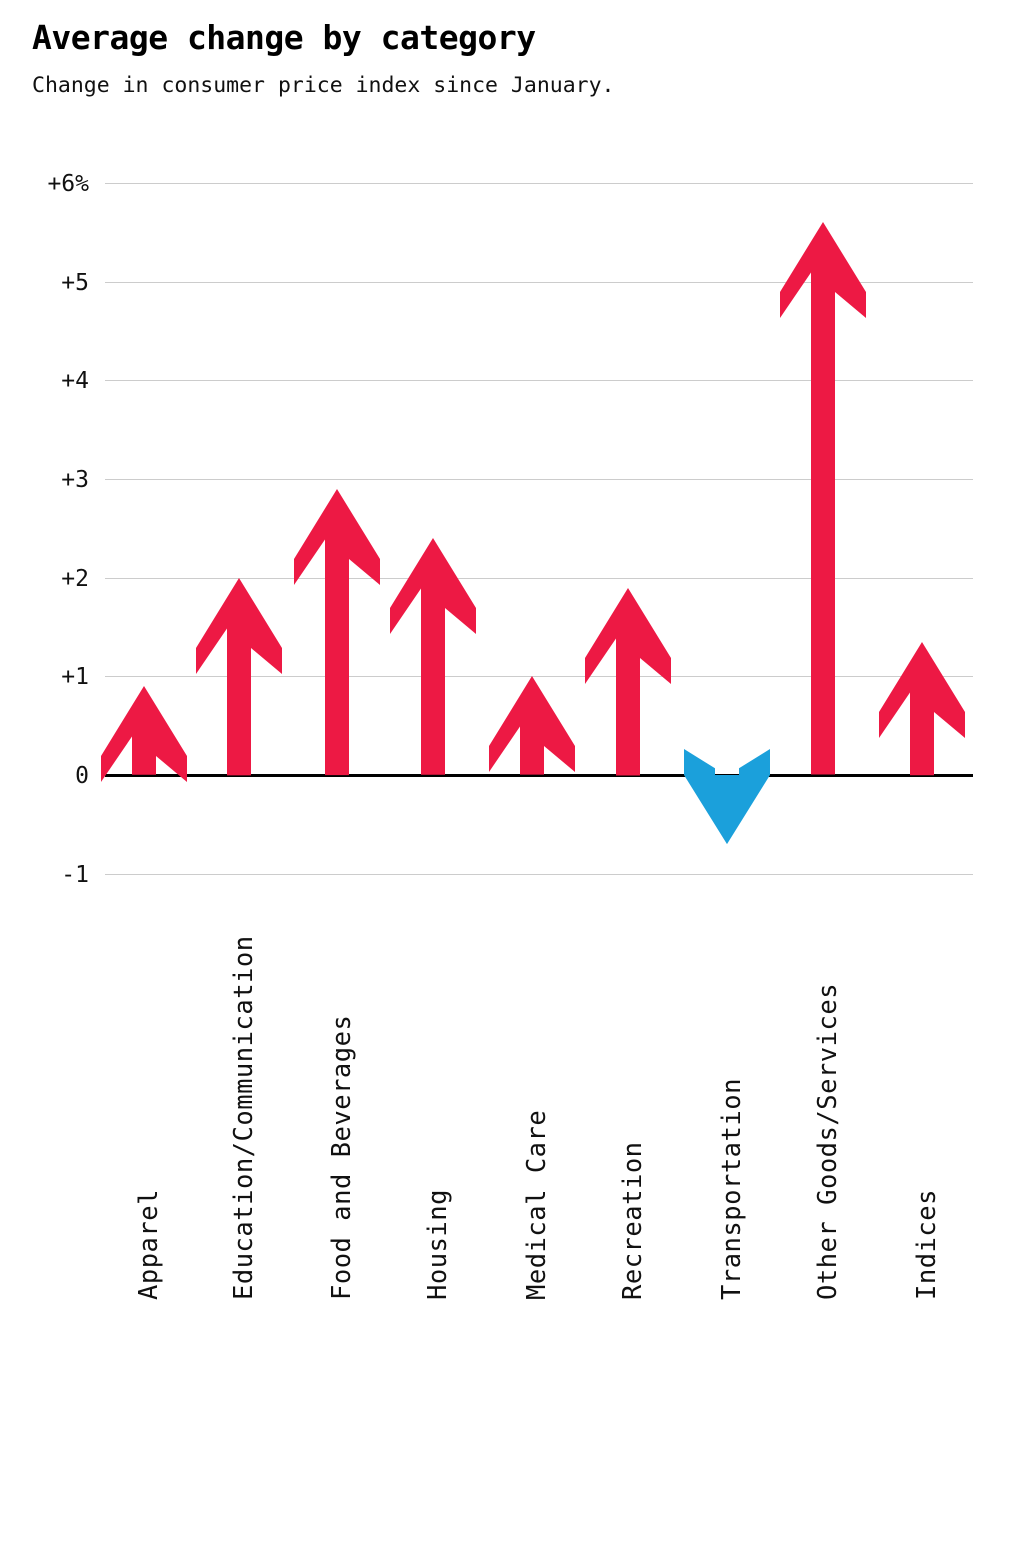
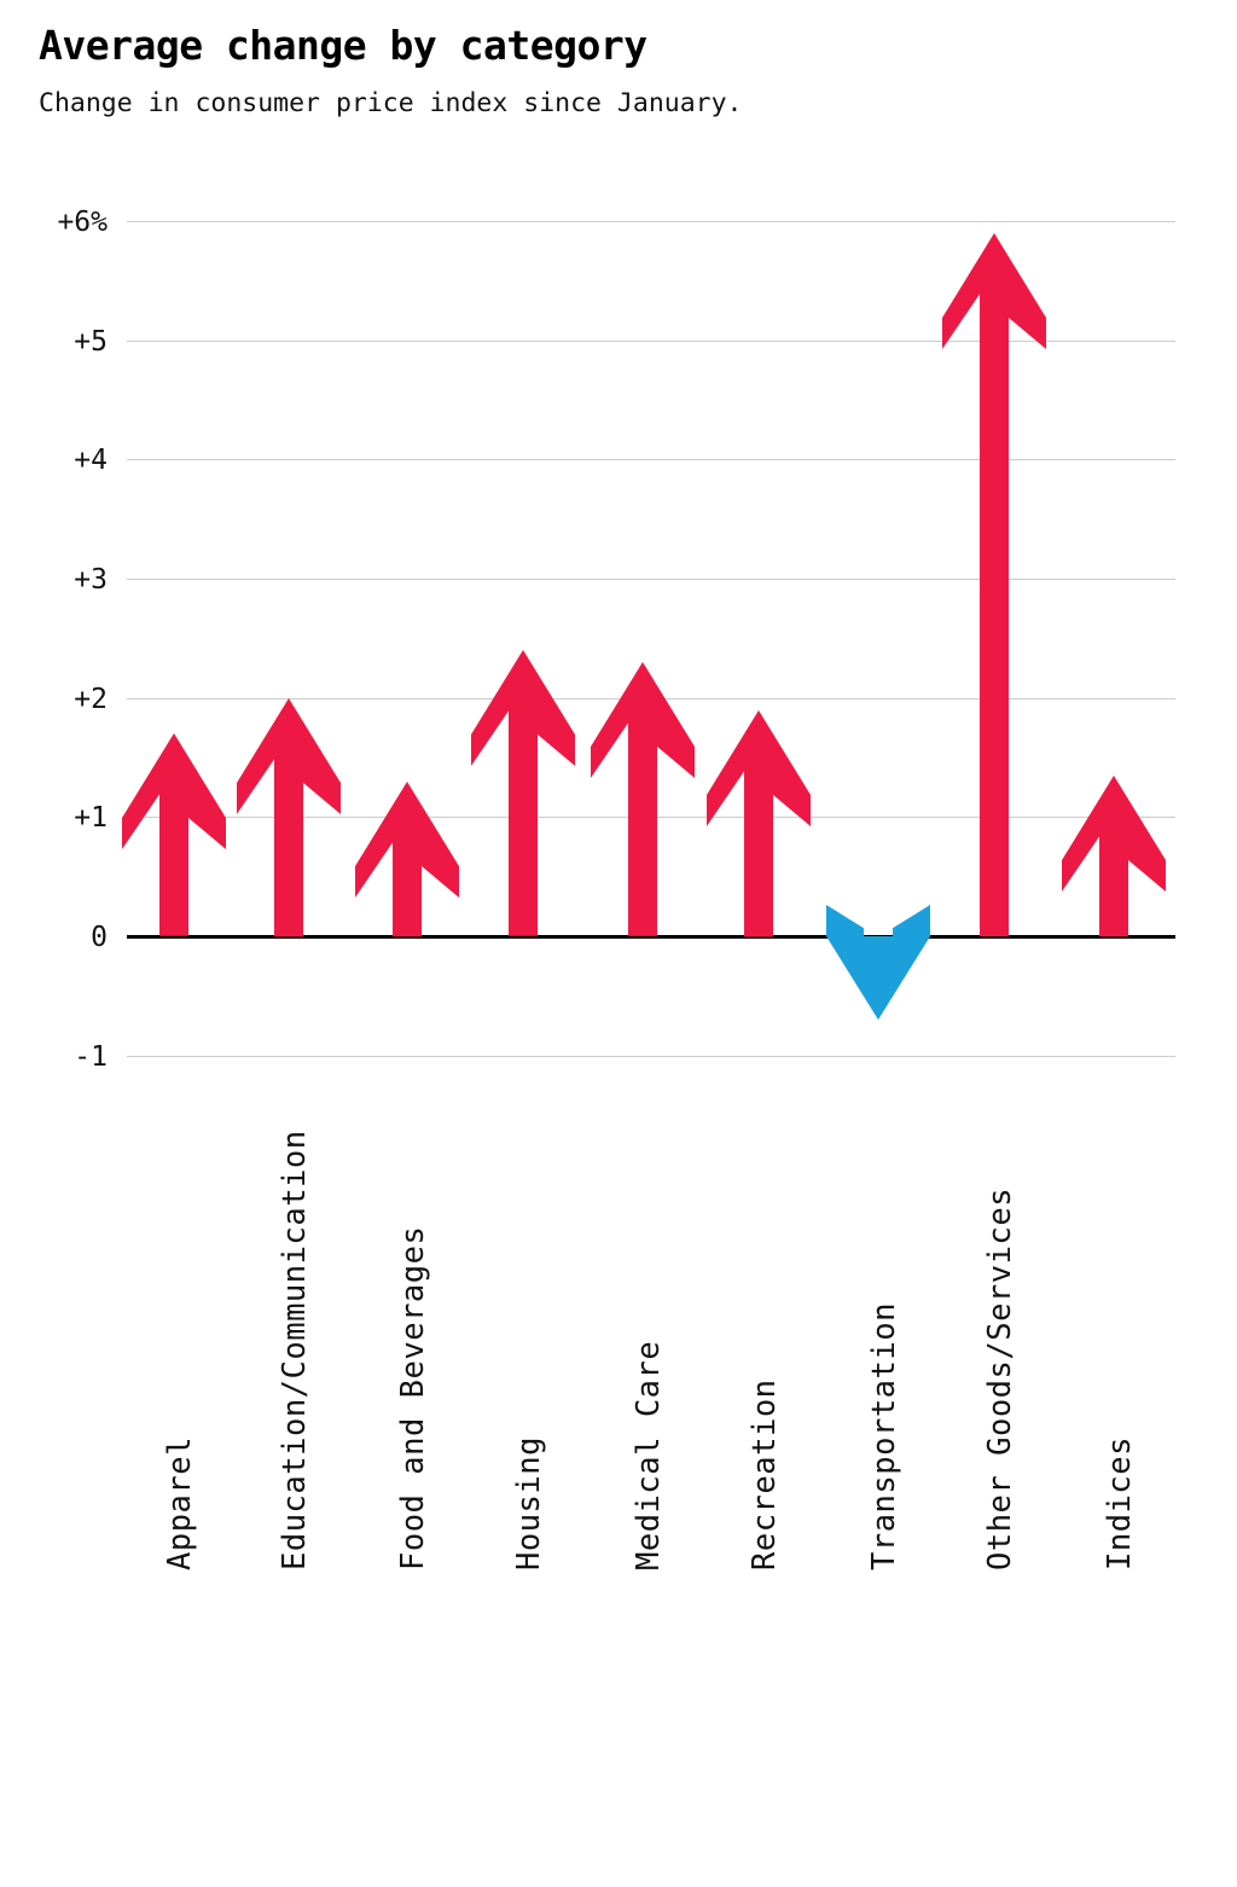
Apparel: 0.9% -> 1.7%
Food and Beverages: 2.9% -> 1.3%
Medical Care: 1.0% -> 2.3%
Other Goods/Services: 5.6% -> 5.9%
